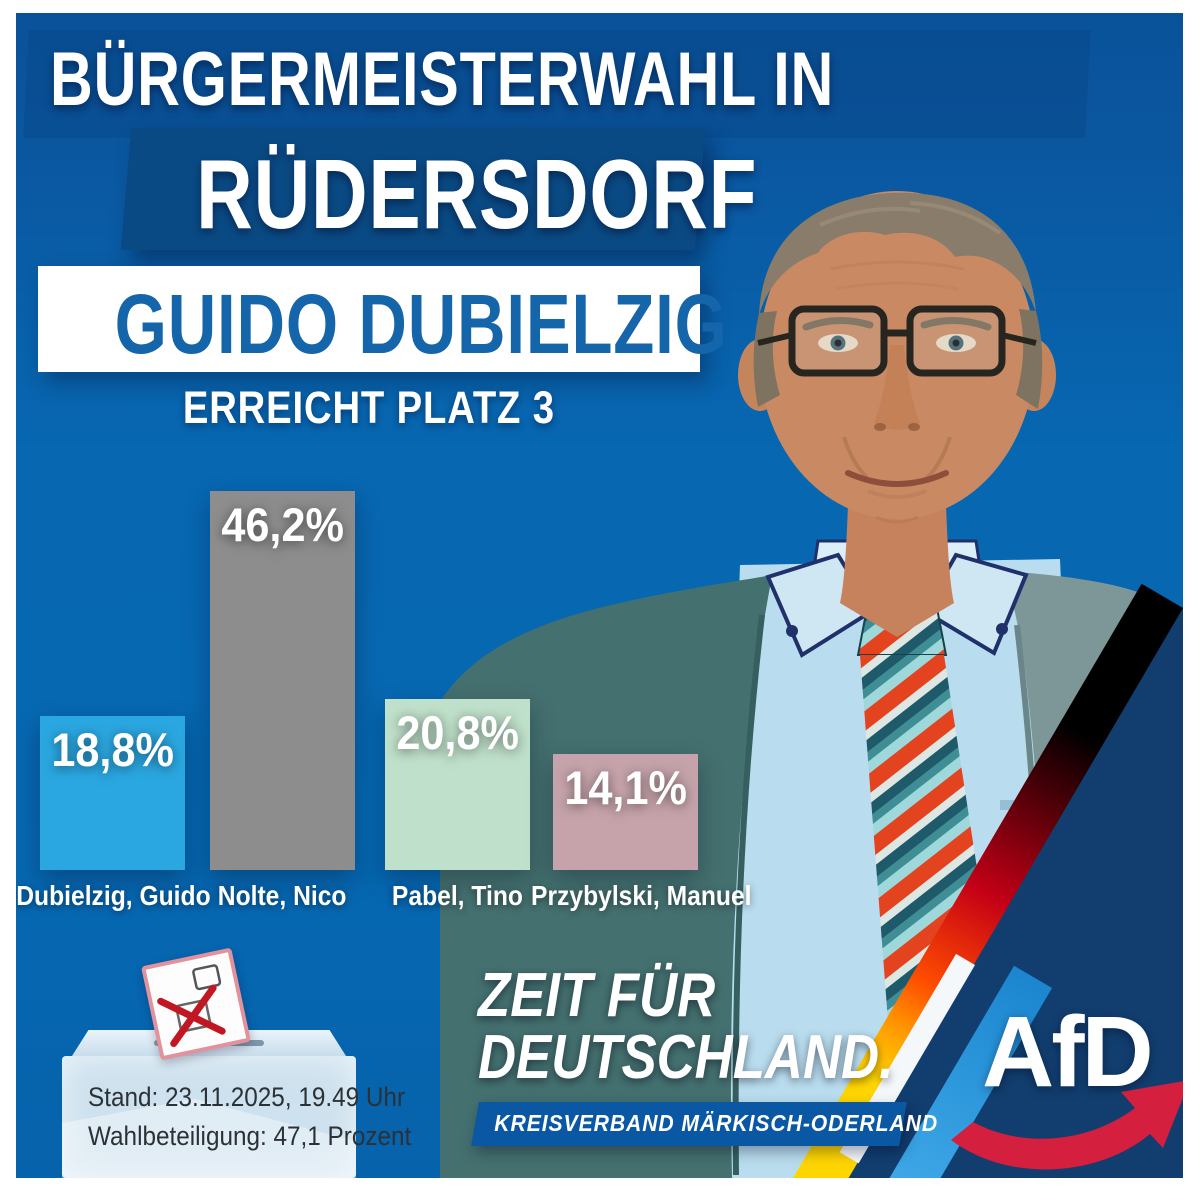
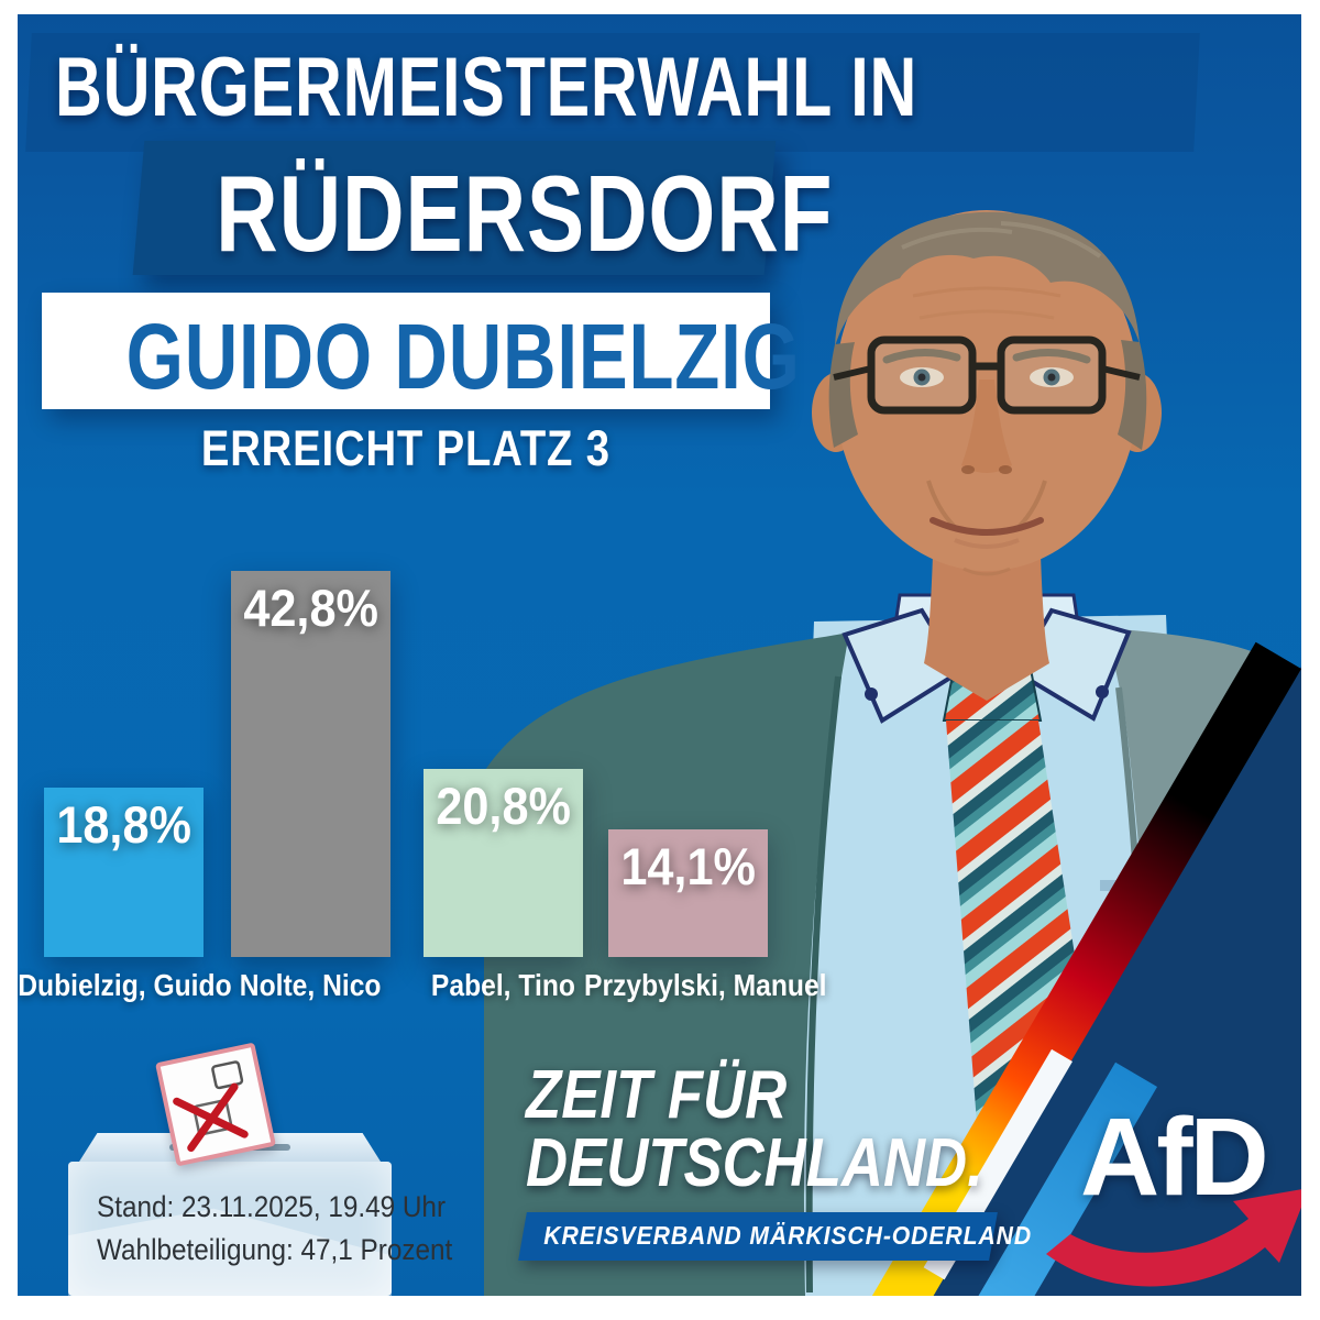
Nolte, Nico: 46,2% -> 42,8%
